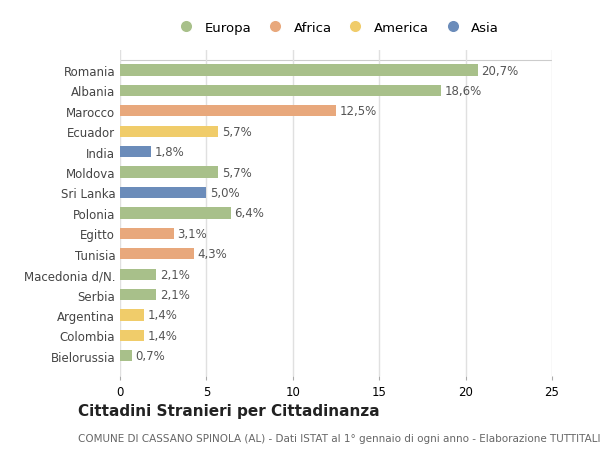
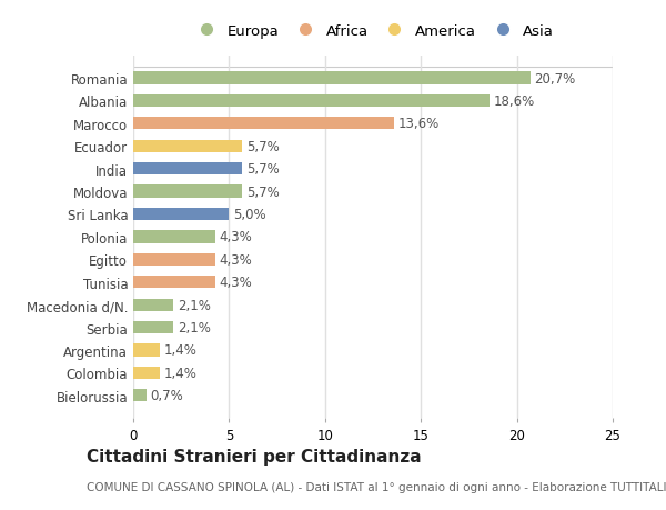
Marocco: 12,5% -> 13,6%
India: 1,8% -> 5,7%
Polonia: 6,4% -> 4,3%
Egitto: 3,1% -> 4,3%
